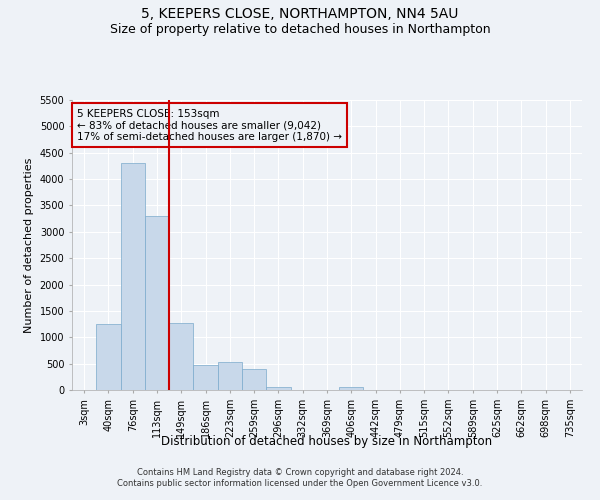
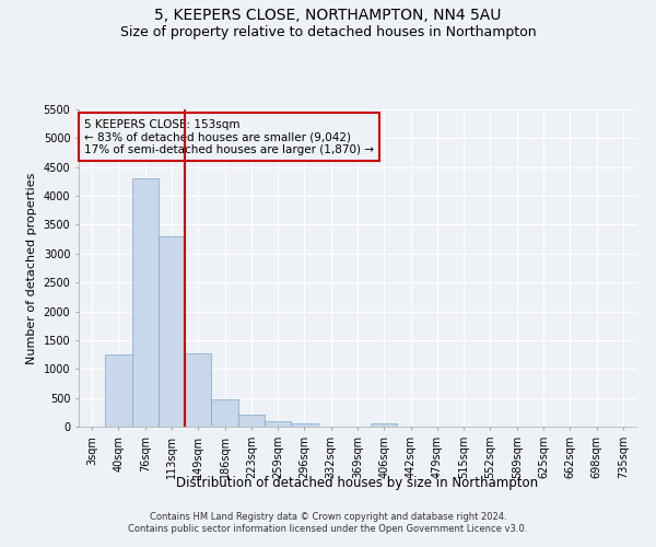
223sqm: 540 -> 210
259sqm: 400 -> 90
